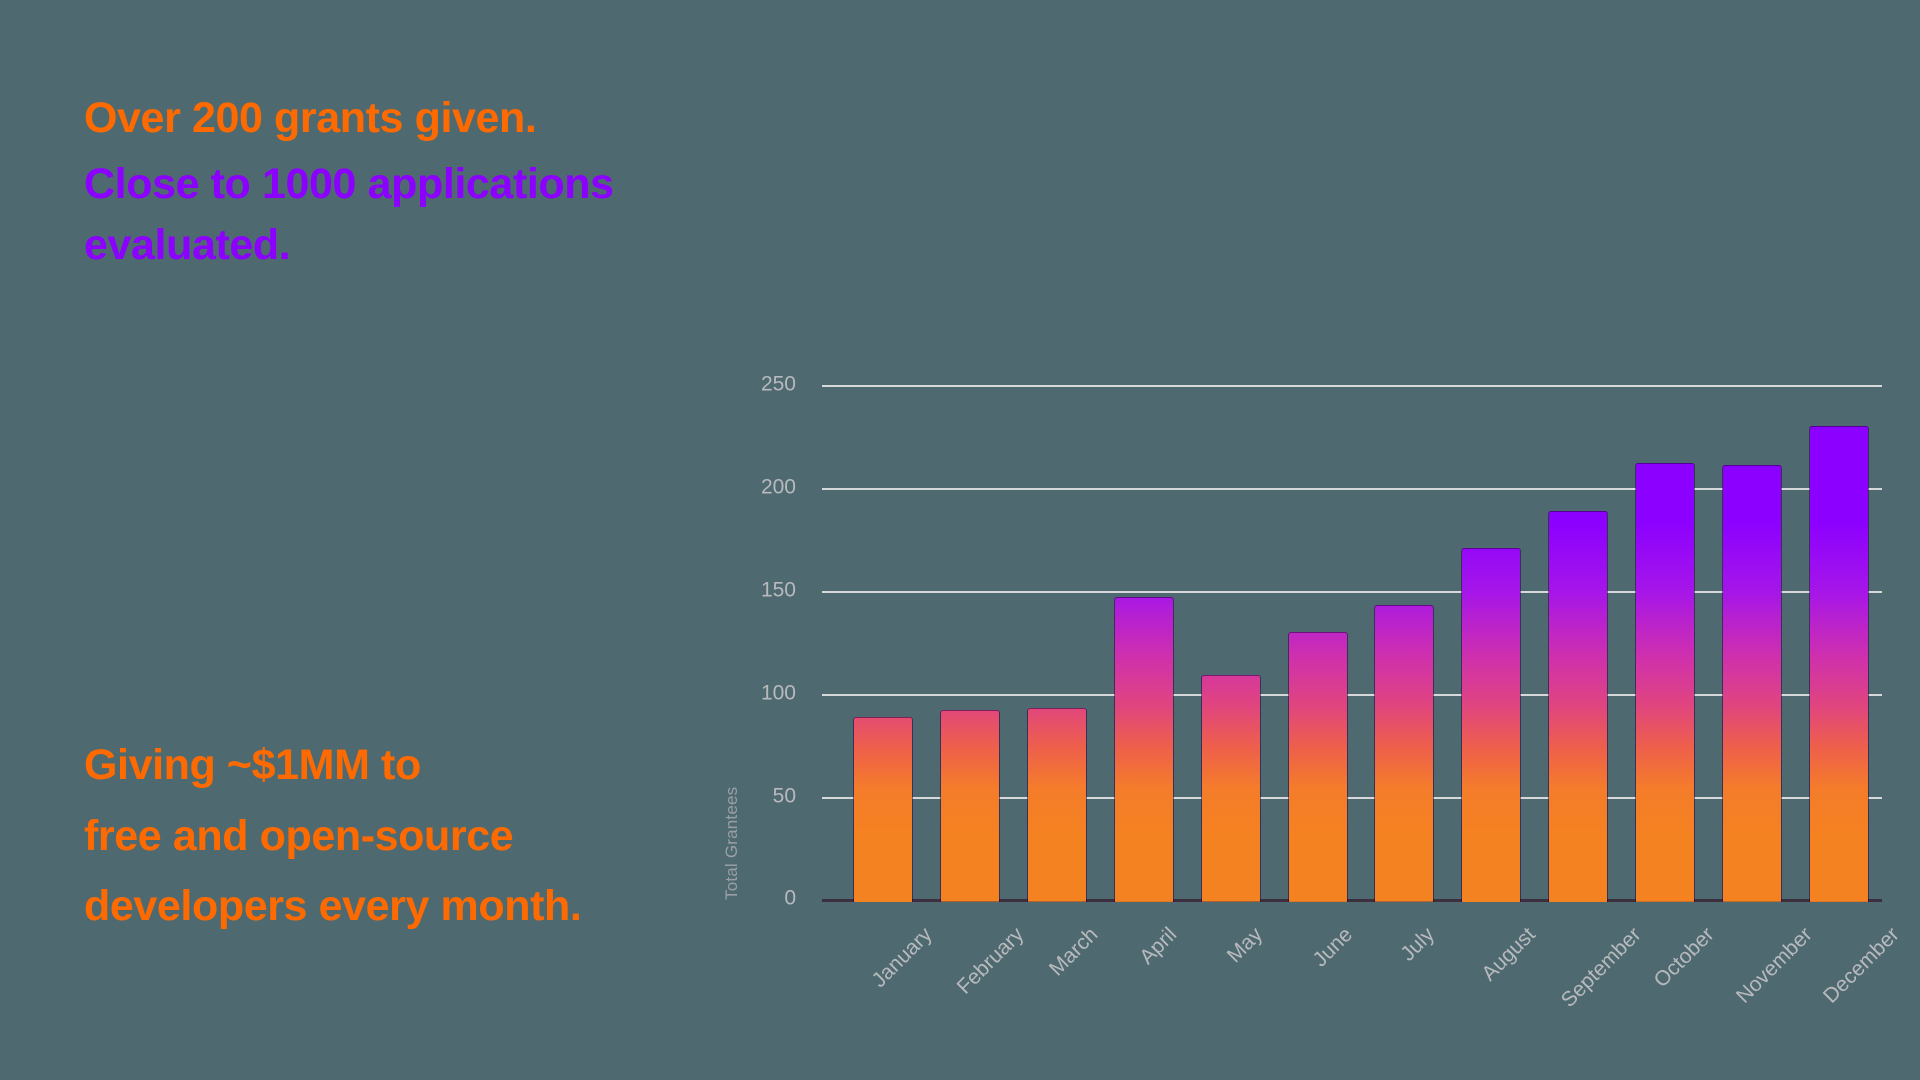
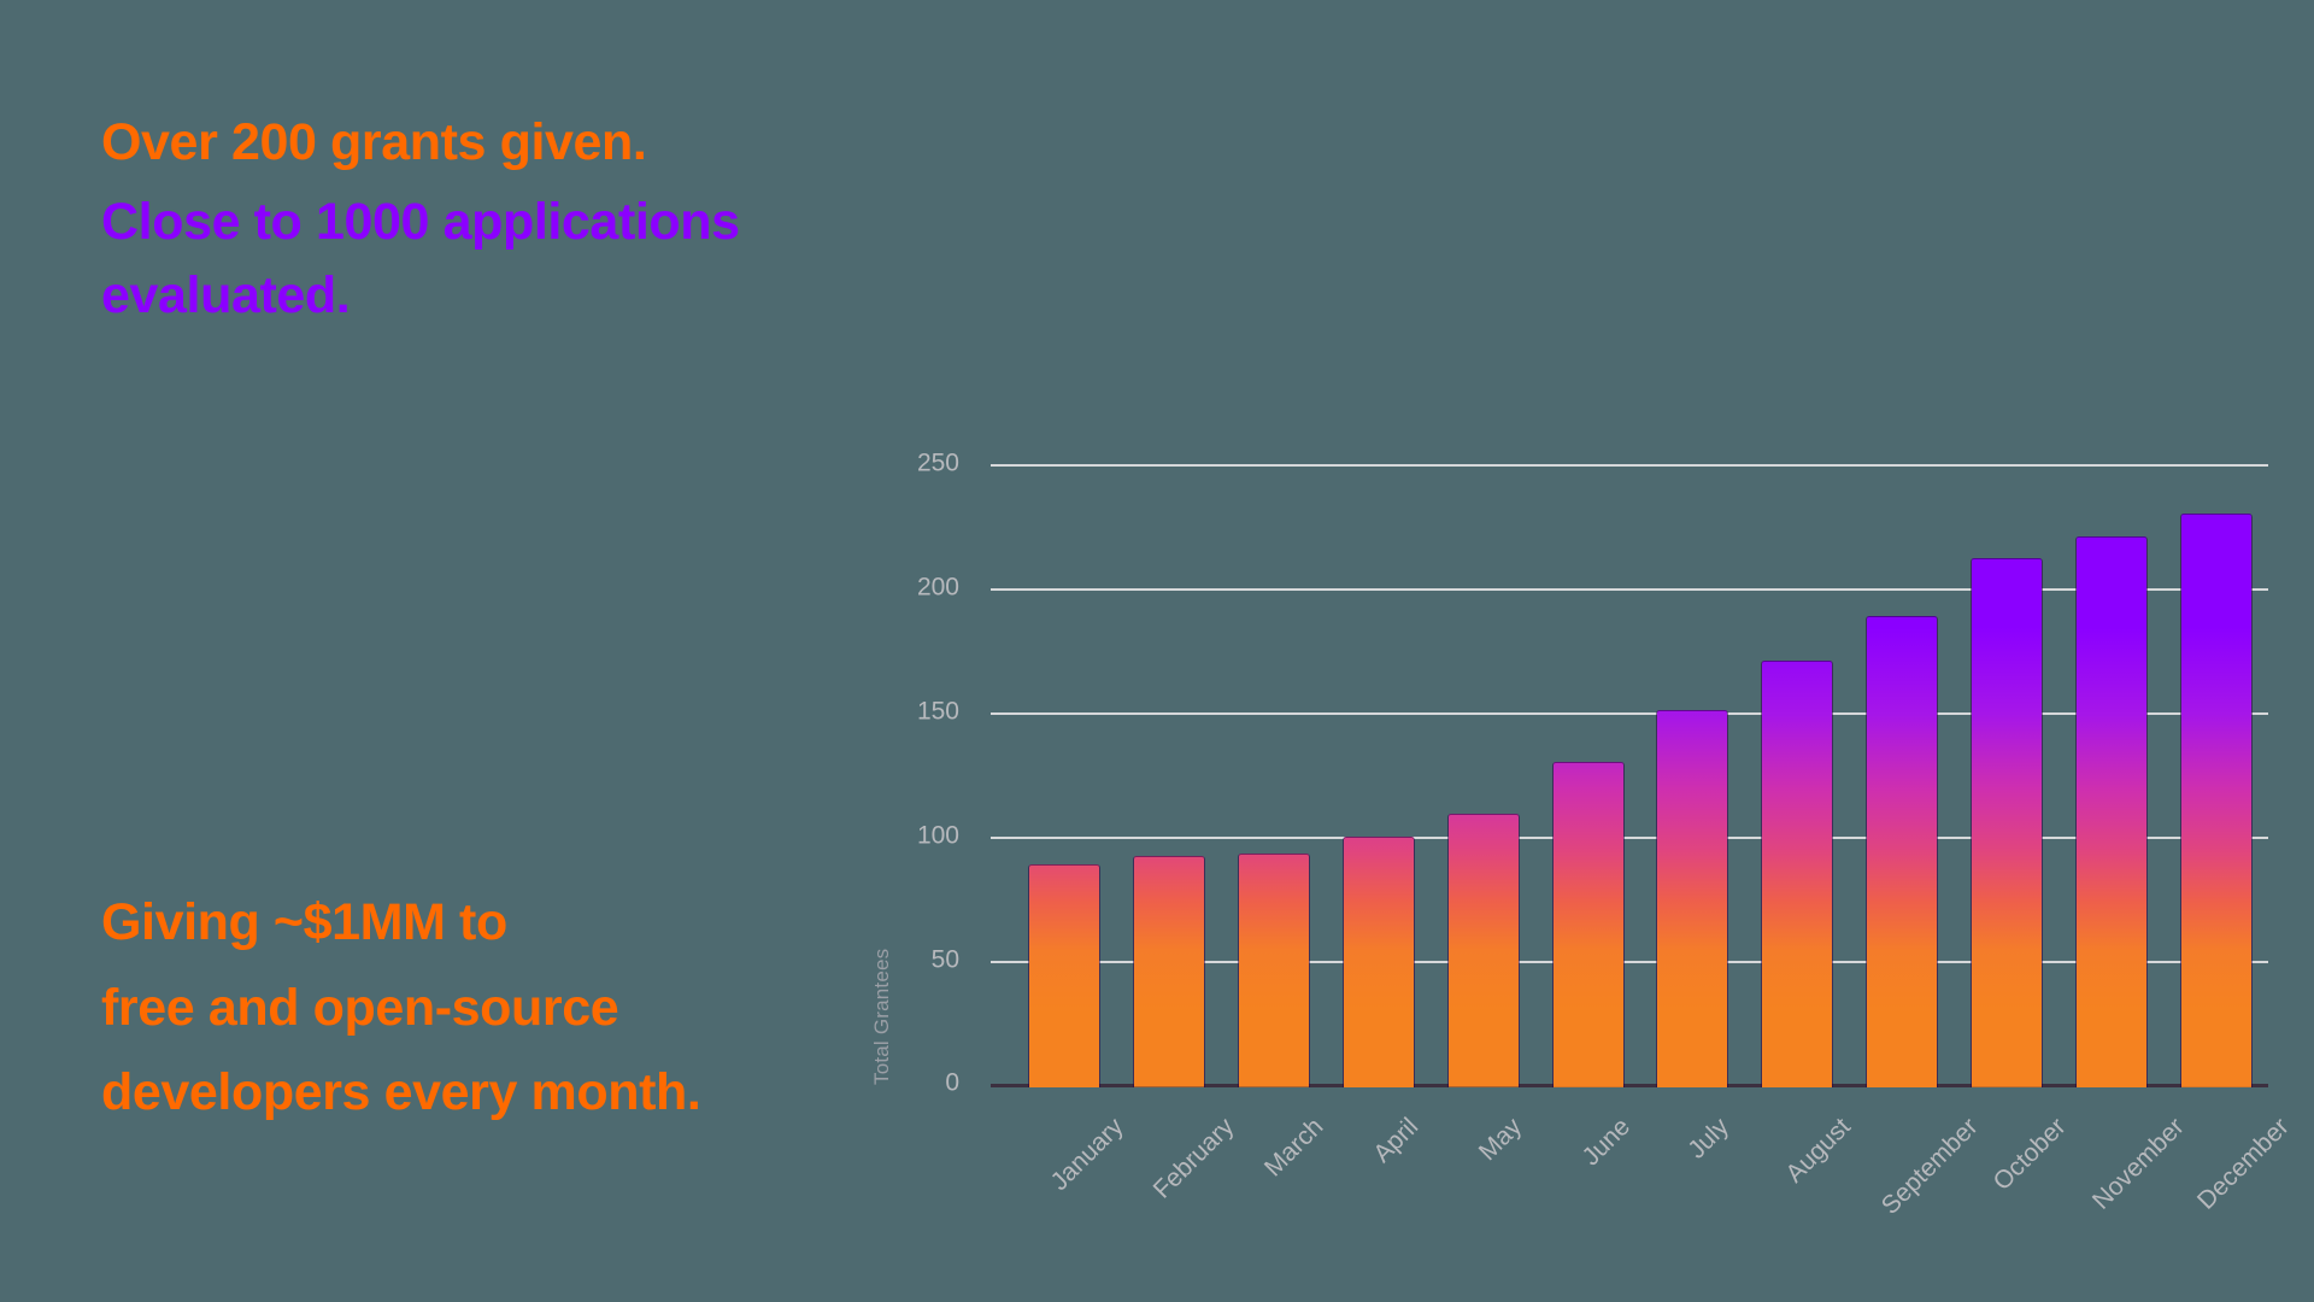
April: 148 -> 101
July: 144 -> 152
November: 212 -> 222
